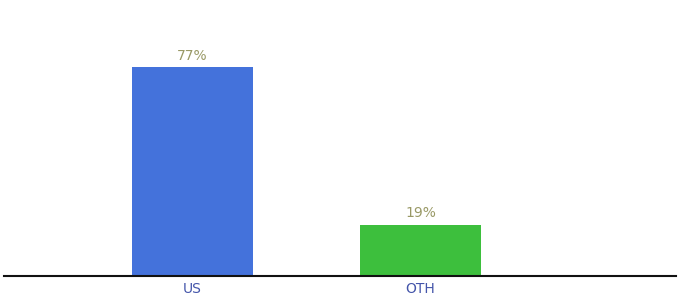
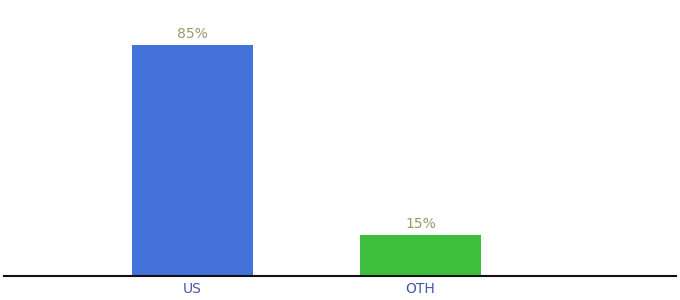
US: 77% -> 85%
OTH: 19% -> 15%
